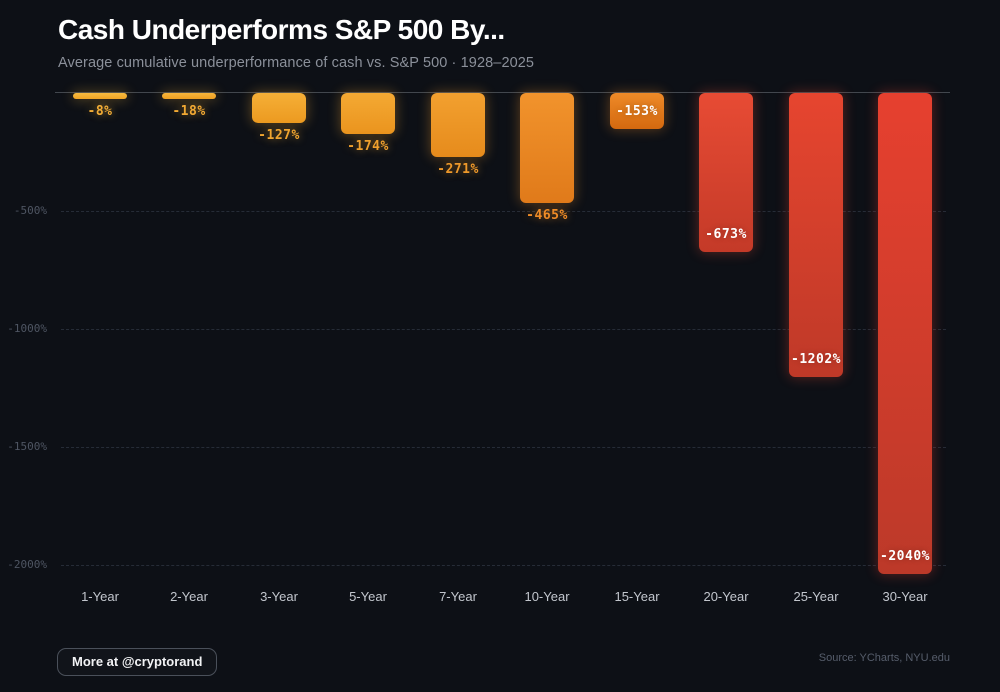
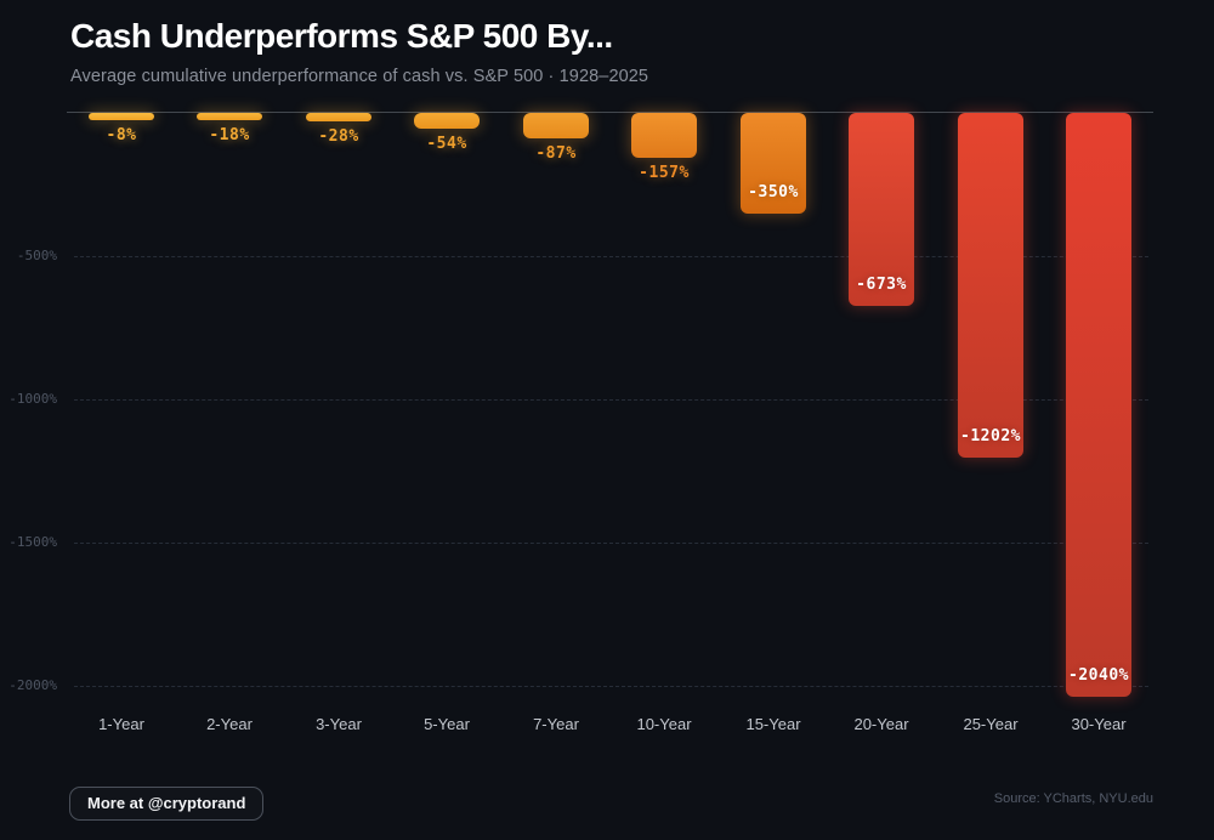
3-Year: -127% -> -28%
5-Year: -174% -> -54%
7-Year: -271% -> -87%
10-Year: -465% -> -157%
15-Year: -153% -> -350%
